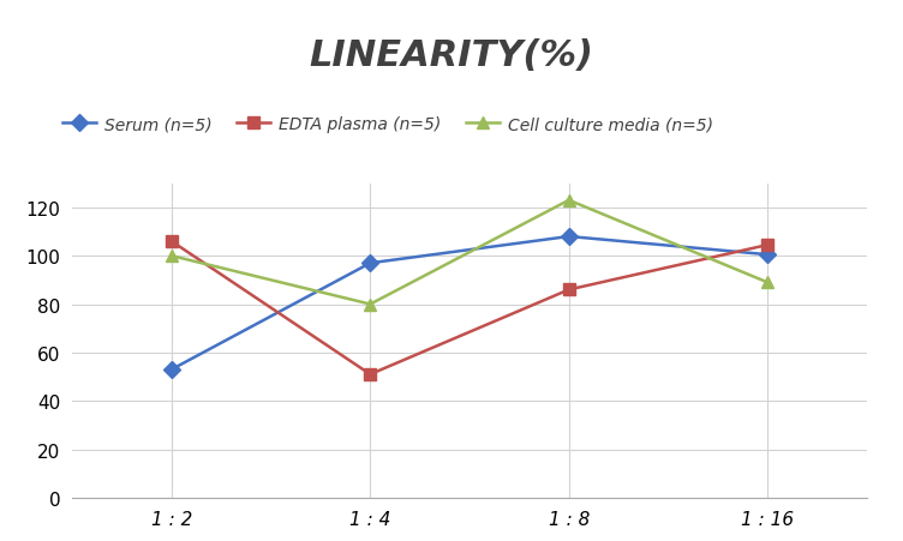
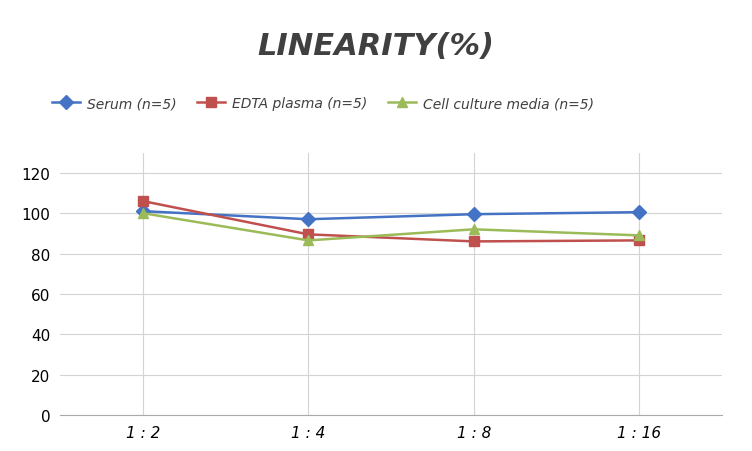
Serum (n=5)/1 : 2: 53.0 -> 101.0
EDTA plasma (n=5)/1 : 4: 51.0 -> 89.5
Cell culture media (n=5)/1 : 4: 80.0 -> 86.5
Serum (n=5)/1 : 8: 108.0 -> 99.5
Cell culture media (n=5)/1 : 8: 123.0 -> 92.0
EDTA plasma (n=5)/1 : 16: 104.5 -> 86.5
